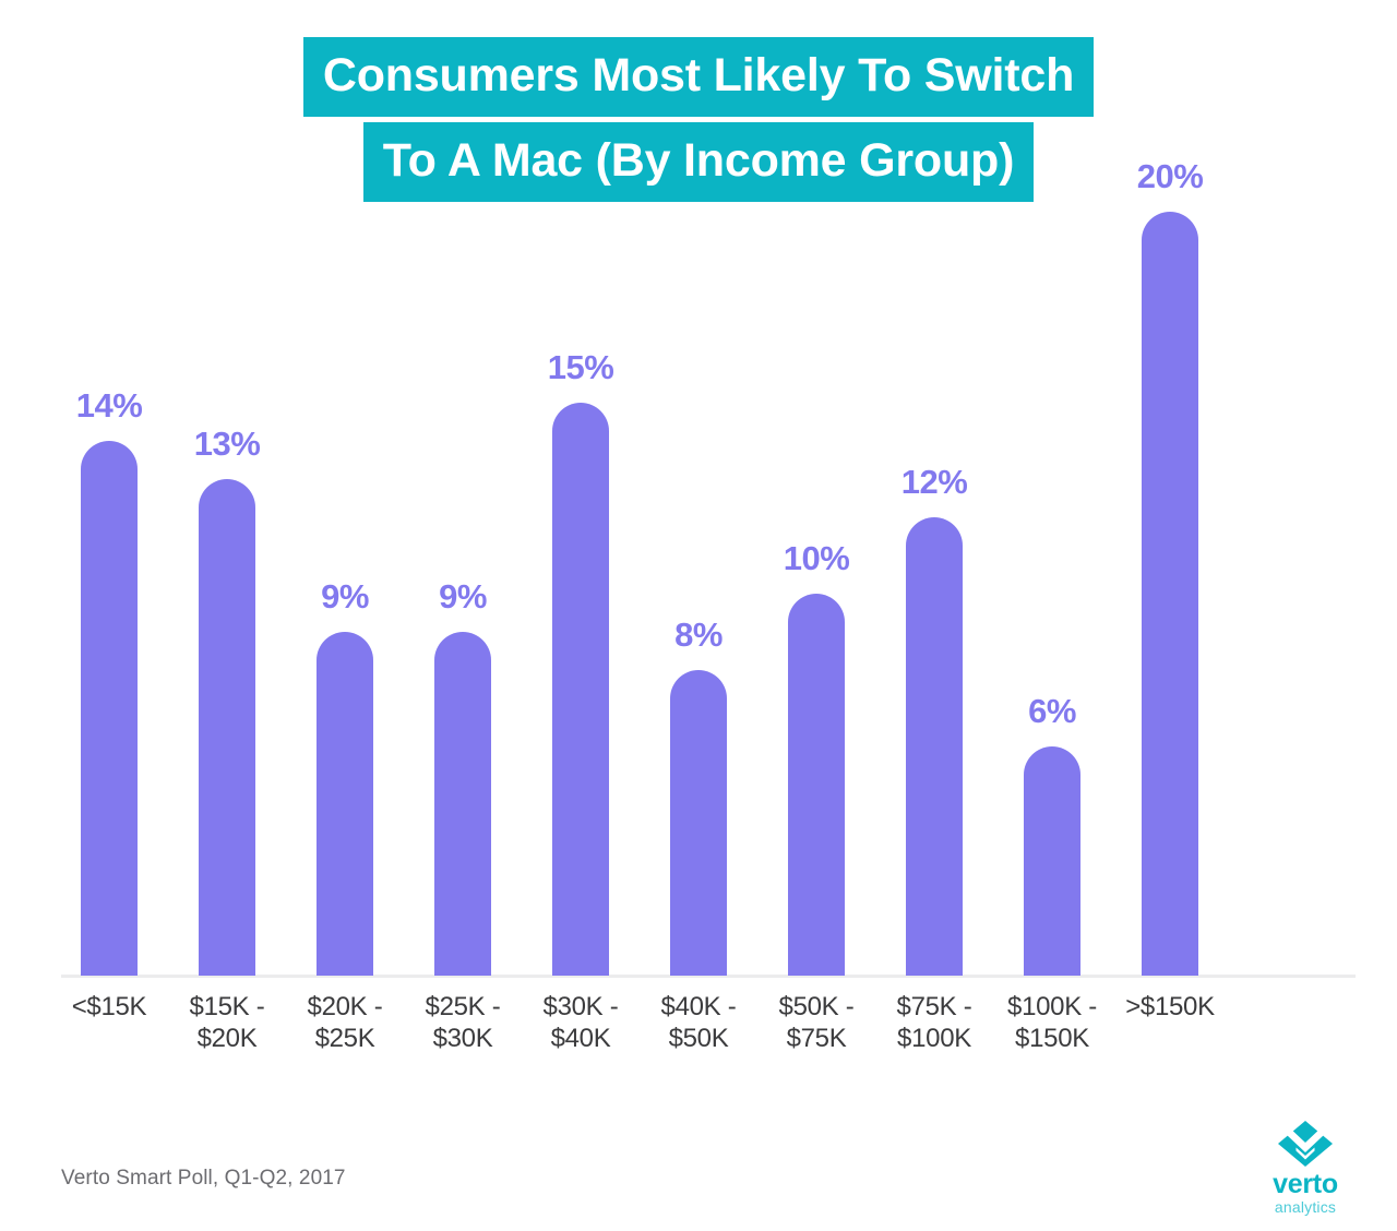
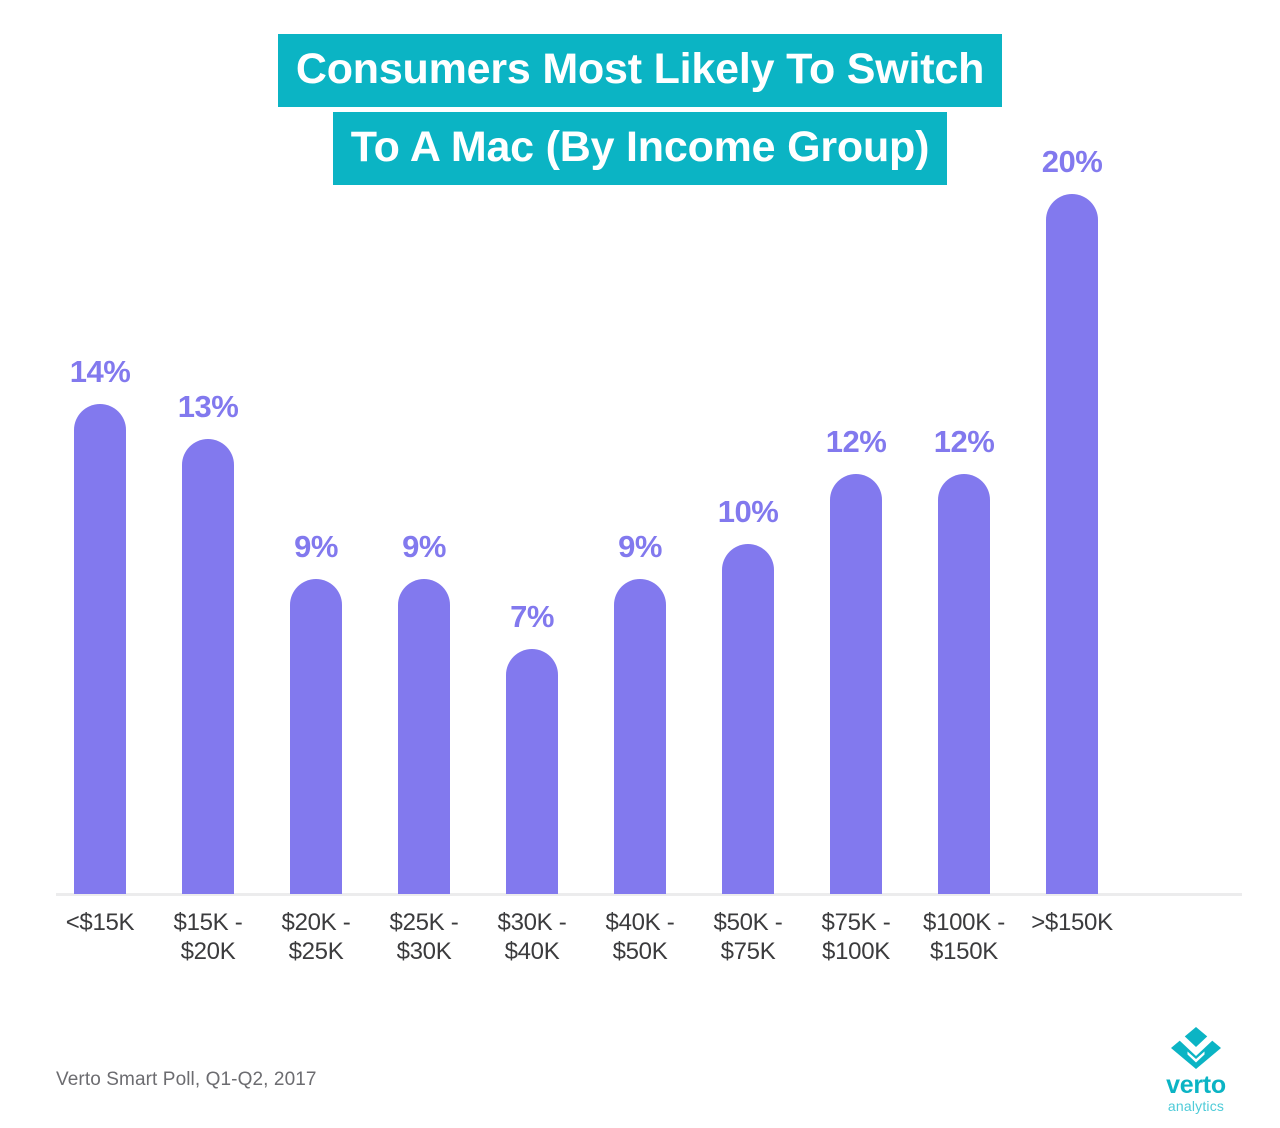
$30K - $40K: 15% -> 7%
$40K - $50K: 8% -> 9%
$100K - $150K: 6% -> 12%
